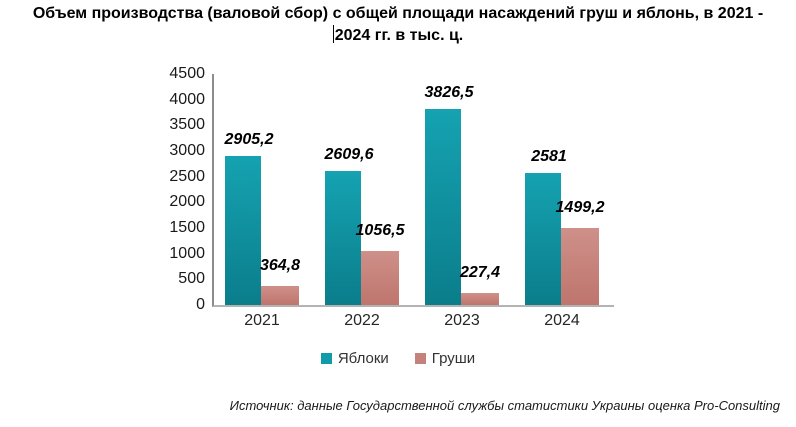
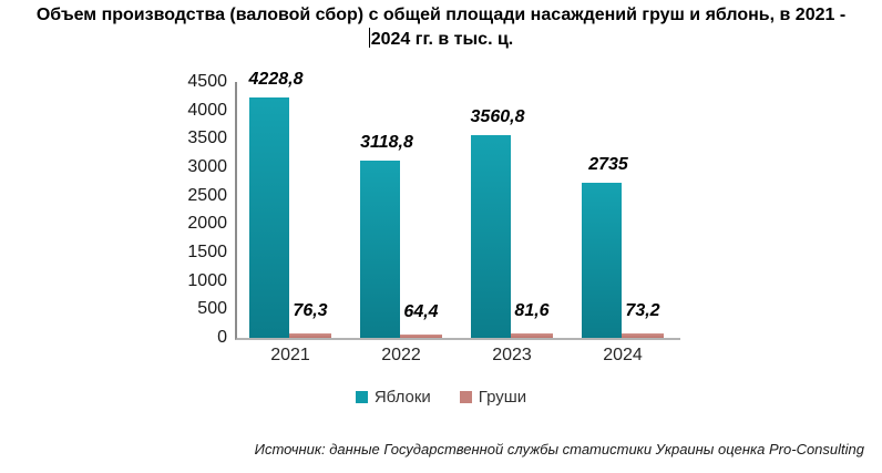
Яблоки/2021: 2905,2 -> 4228,8
Груши/2021: 364,8 -> 76,3
Яблоки/2022: 2609,6 -> 3118,8
Груши/2022: 1056,5 -> 64,4
Яблоки/2023: 3826,5 -> 3560,8
Груши/2023: 227,4 -> 81,6
Яблоки/2024: 2581 -> 2735
Груши/2024: 1499,2 -> 73,2
